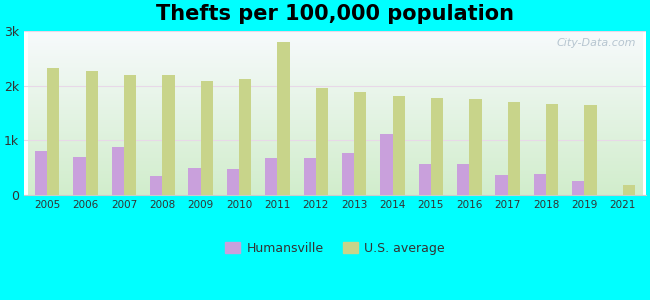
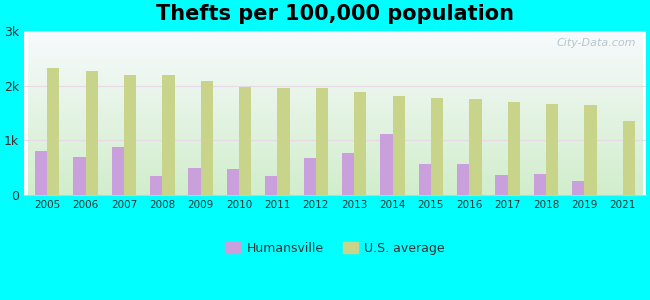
U.S. average/2010: 2.12k -> 1.98k
Humansville/2011: 0.68k -> 0.34k
U.S. average/2011: 2.80k -> 1.96k
U.S. average/2021: 0.18k -> 1.36k
